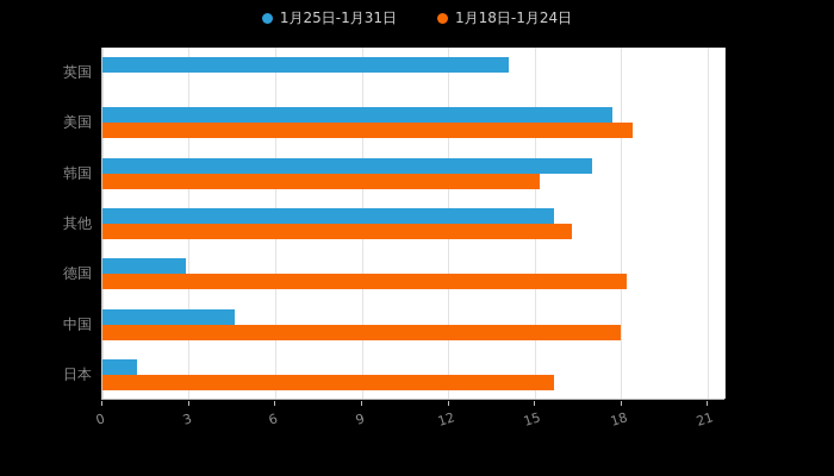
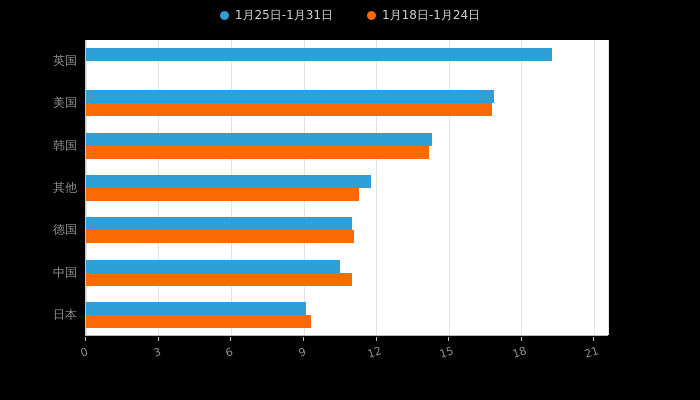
1月25日-1月31日/英国: 14.1 -> 19.3
1月25日-1月31日/美国: 17.7 -> 16.9
1月18日-1月24日/美国: 18.4 -> 16.8
1月25日-1月31日/韩国: 17.0 -> 14.3
1月18日-1月24日/韩国: 15.2 -> 14.2
1月25日-1月31日/其他: 15.7 -> 11.8
1月18日-1月24日/其他: 16.3 -> 11.3
1月25日-1月31日/德国: 2.9 -> 11.0
1月18日-1月24日/德国: 18.2 -> 11.1
1月25日-1月31日/中国: 4.6 -> 10.5
1月18日-1月24日/中国: 18.0 -> 11.0
1月25日-1月31日/日本: 1.2 -> 9.1
1月18日-1月24日/日本: 15.7 -> 9.3
